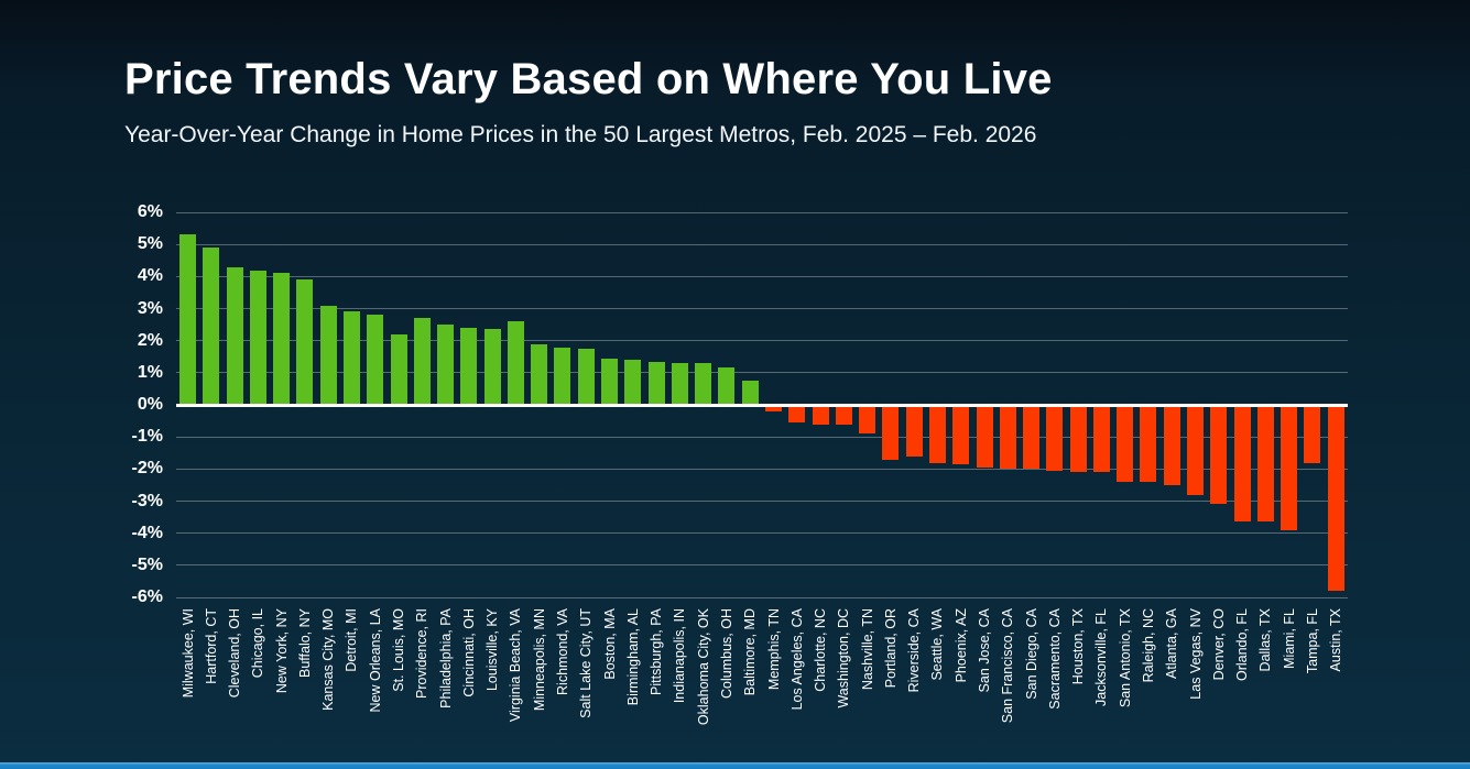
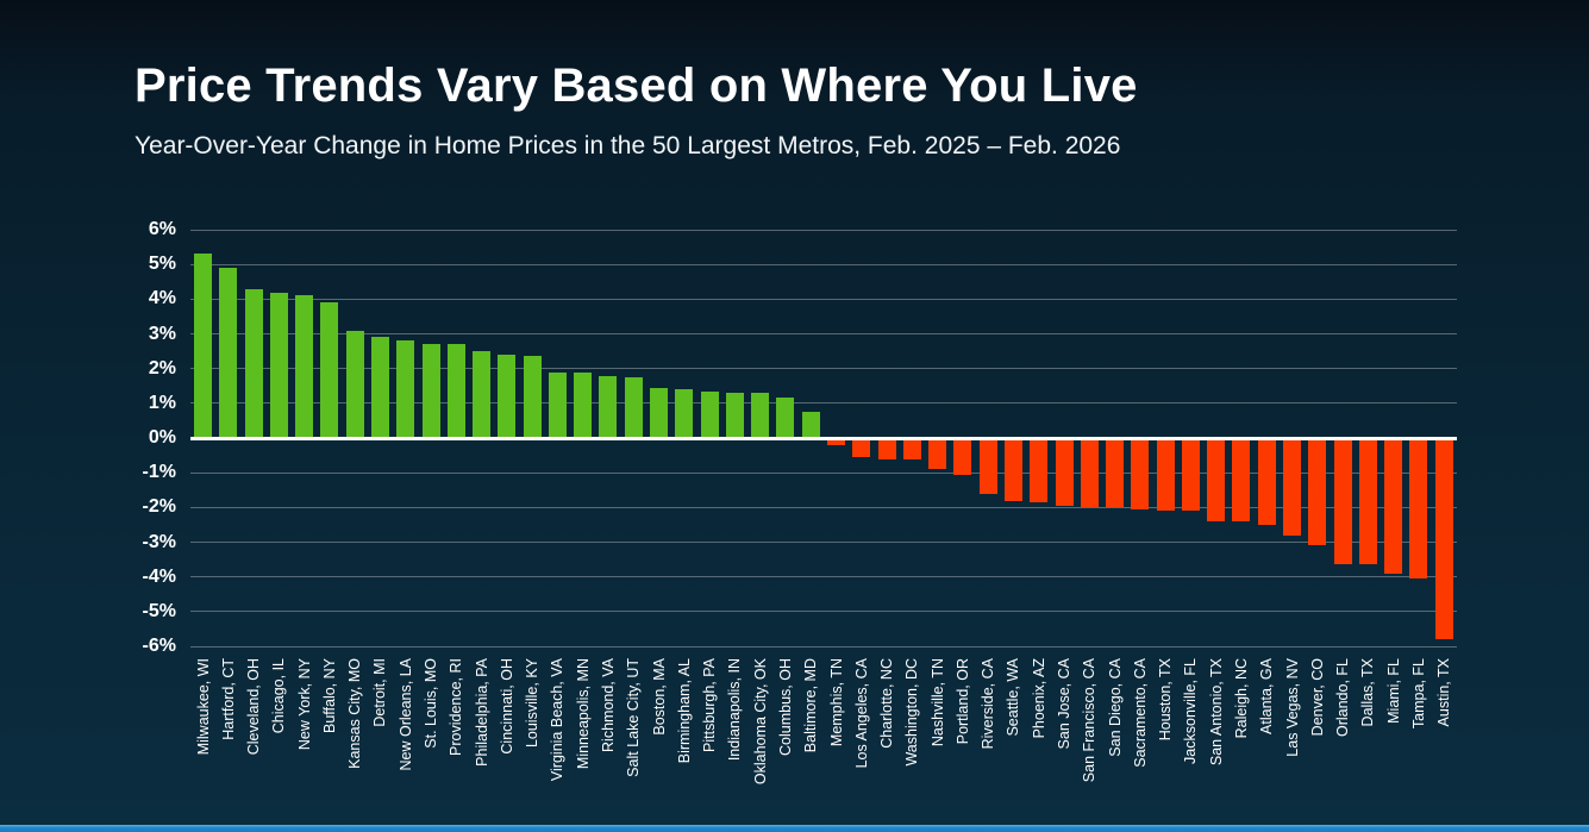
St. Louis, MO: 2.2% -> 2.7%
Virginia Beach, VA: 2.6% -> 1.9%
Portland, OR: -1.7% -> -1.1%
Tampa, FL: -1.8% -> -4.0%
